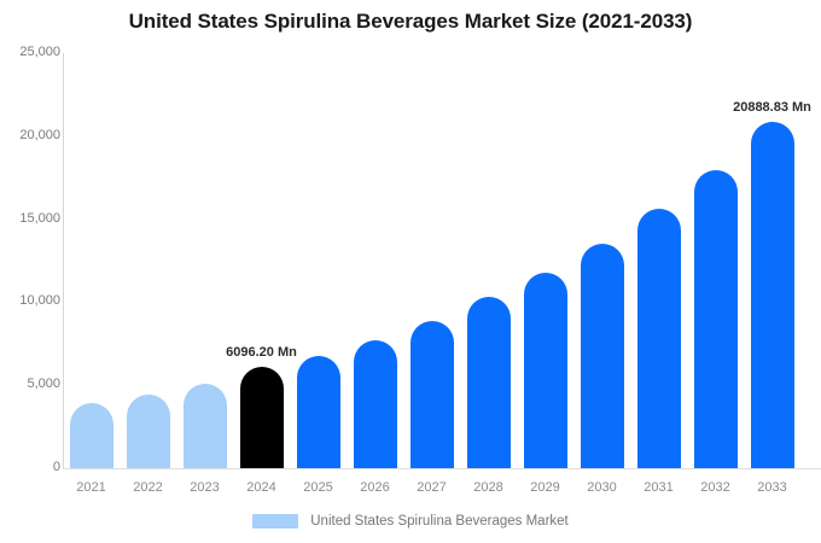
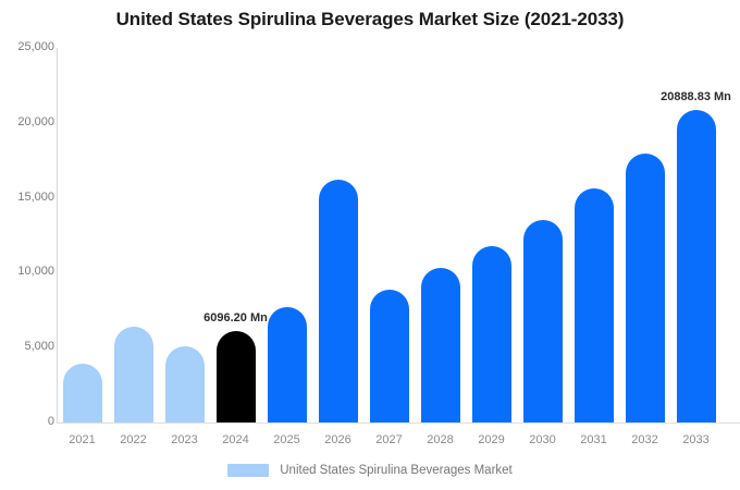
2022: 4400 -> 6400
2025: 6800 -> 7700
2026: 7700 -> 16200
